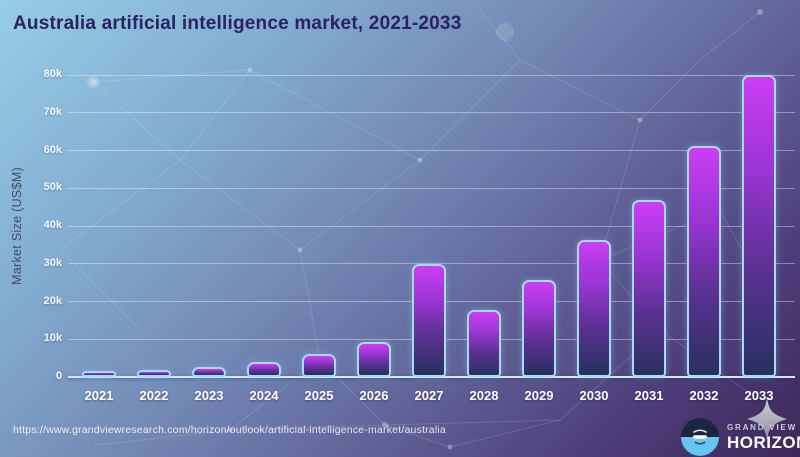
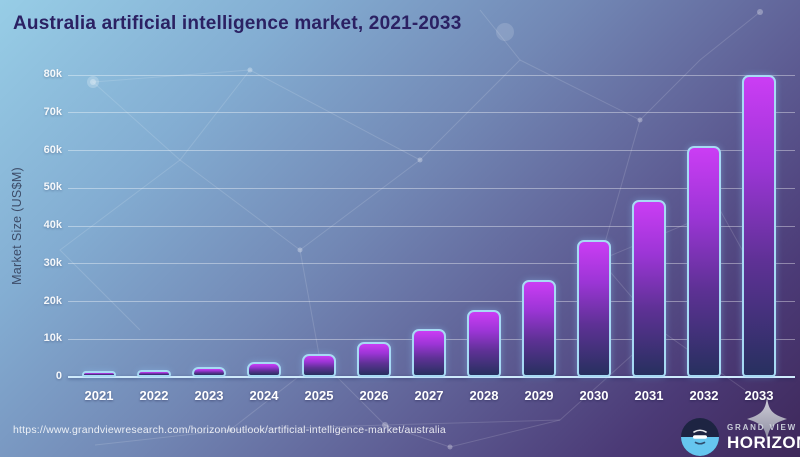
2027: 30k -> 13k
